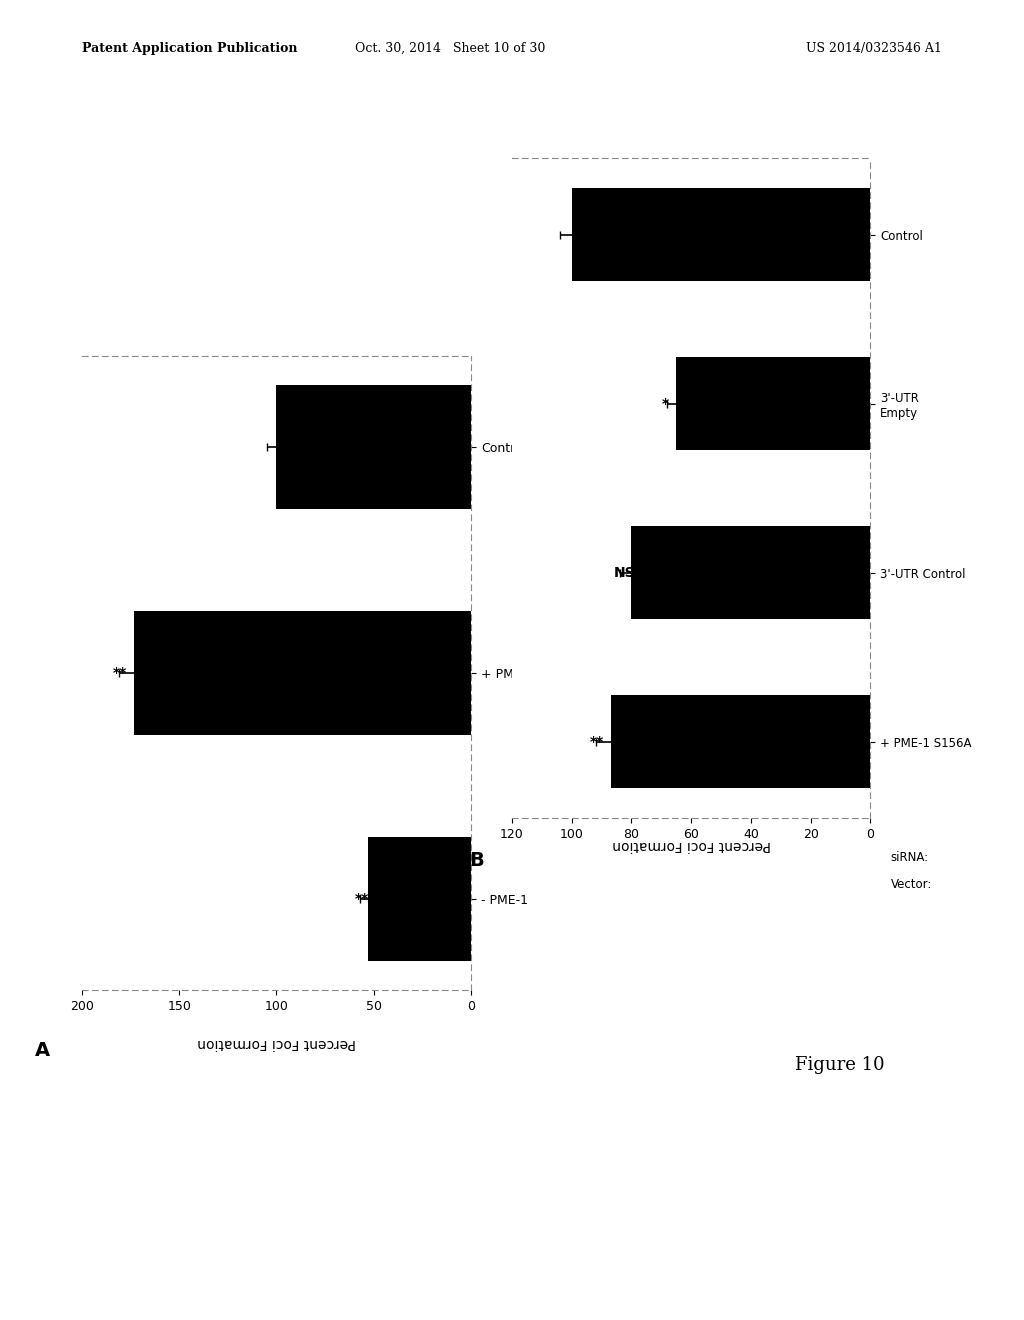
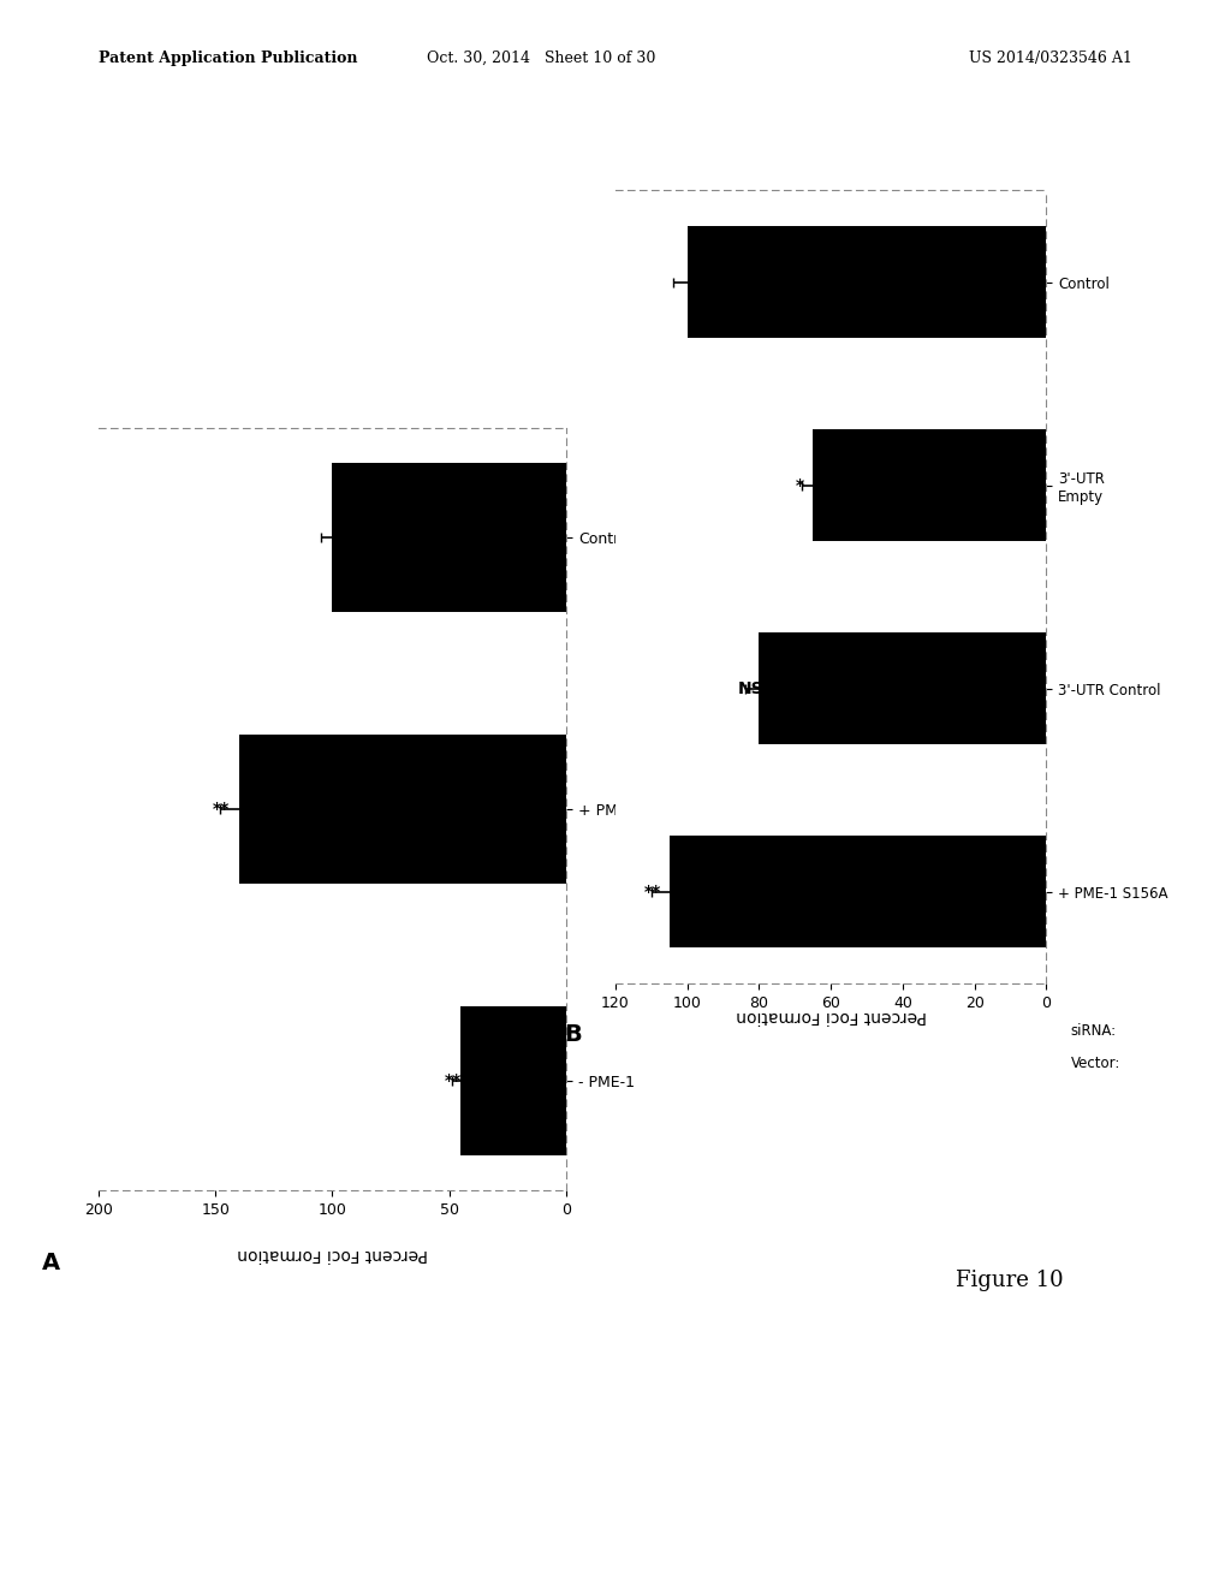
+ PME-1 S156A: 87 -> 105
+ PME-1: 173 -> 140
- PME-1: 53 -> 45
